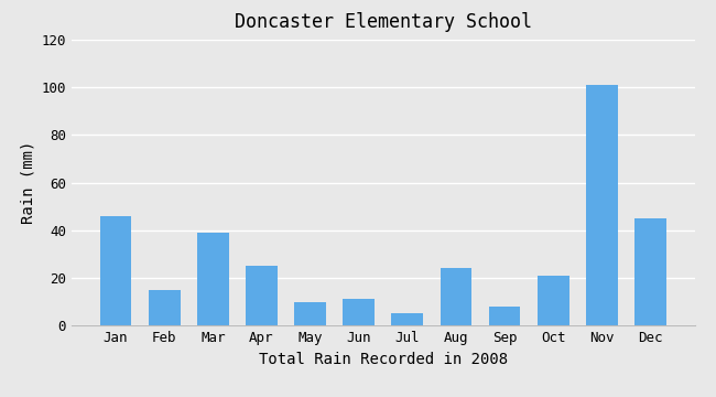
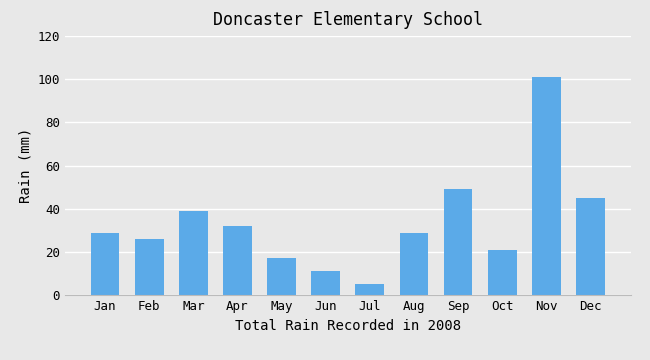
Jan: 46 -> 29
Feb: 15 -> 26
Apr: 25 -> 32
May: 10 -> 17
Aug: 24 -> 29
Sep: 8 -> 49
